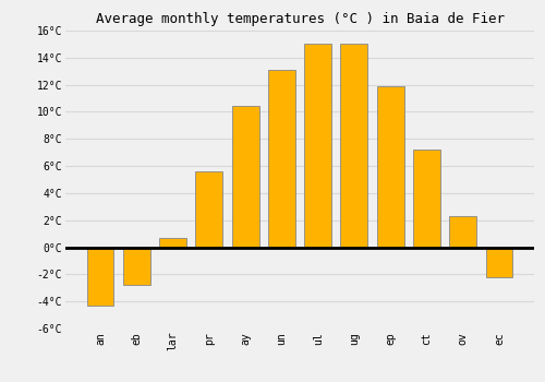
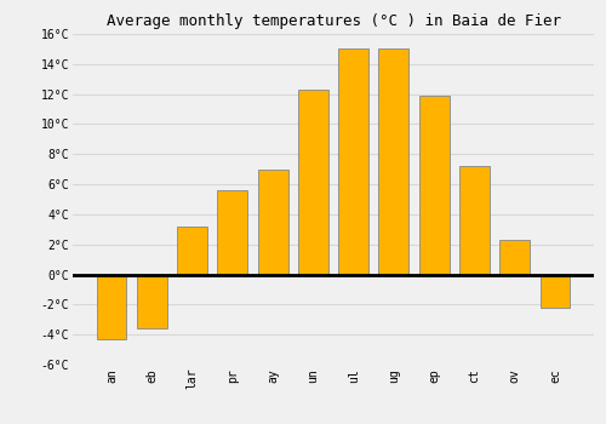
eb: -2.8°C -> -3.6°C
lar: 0.7°C -> 3.2°C
ay: 10.4°C -> 7.0°C
un: 13.1°C -> 12.3°C
